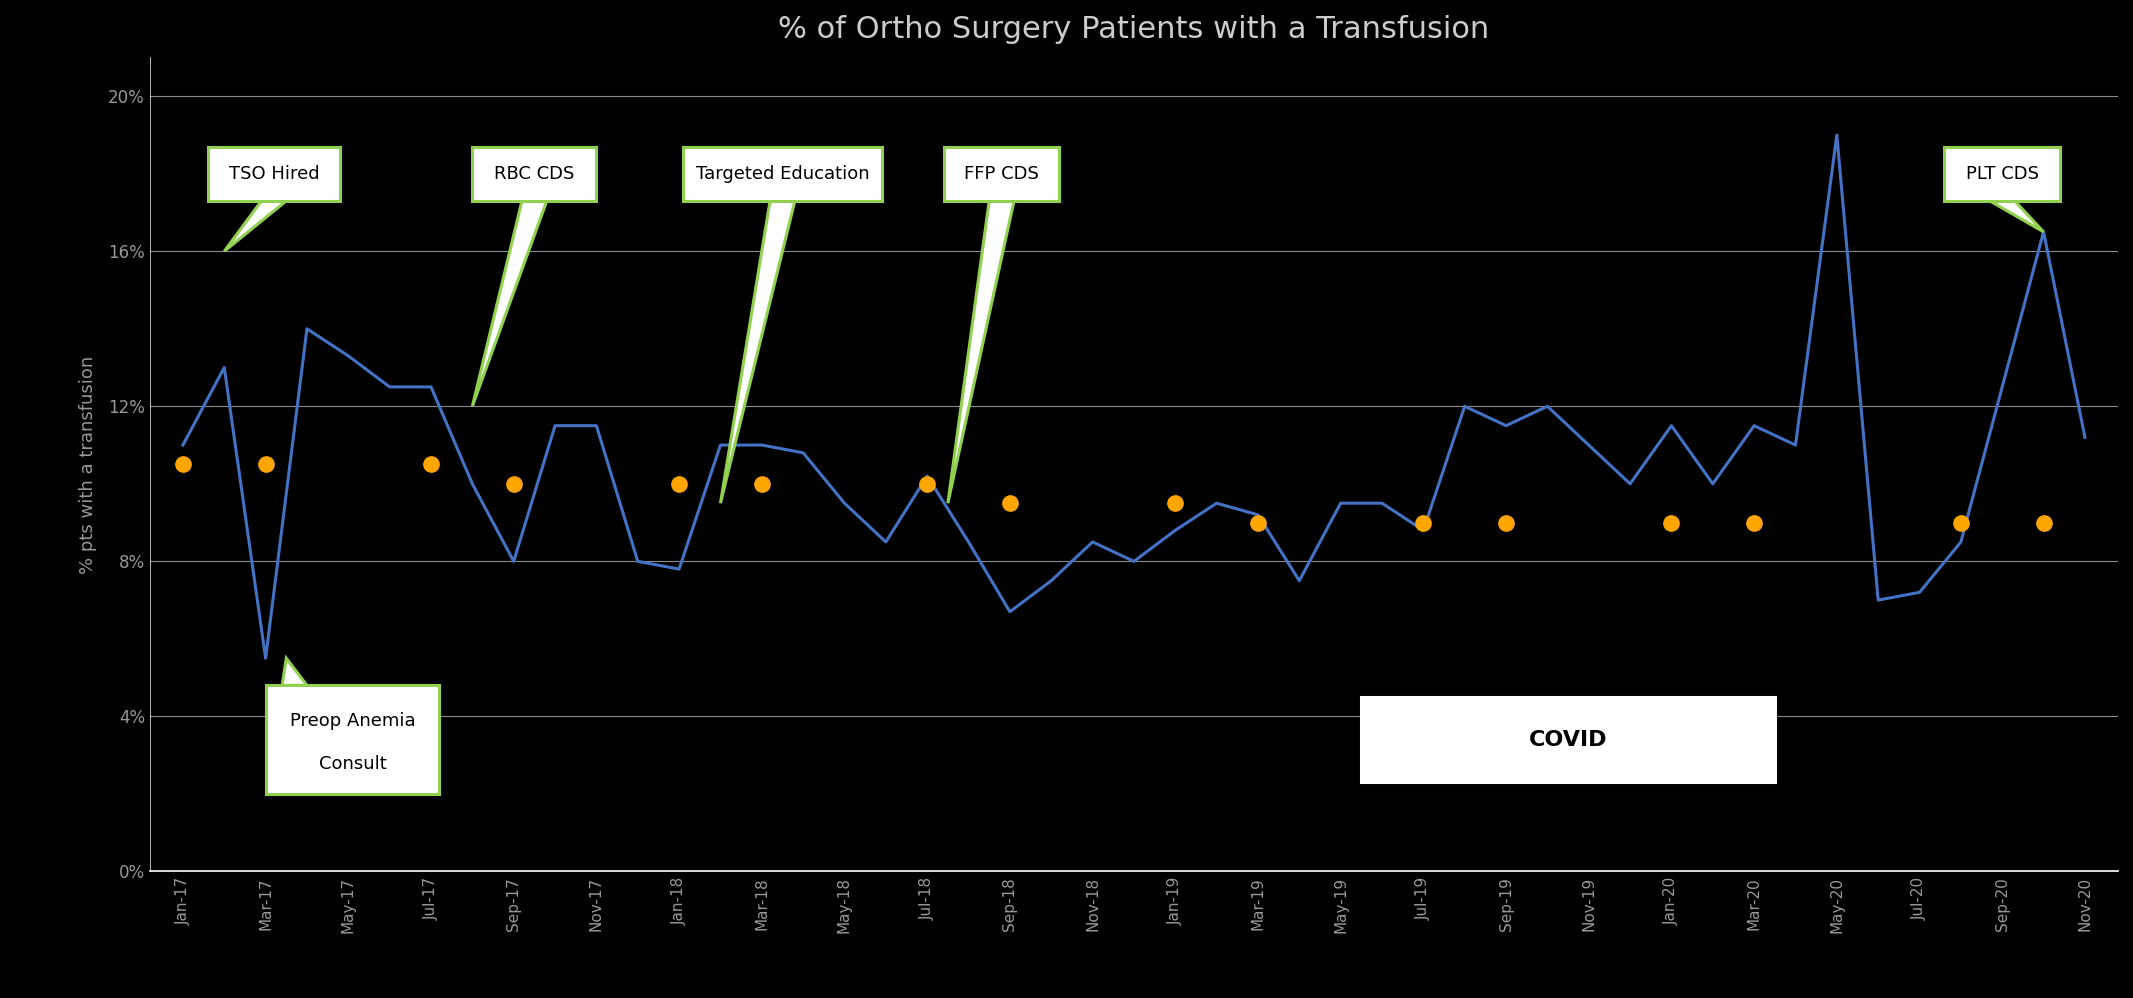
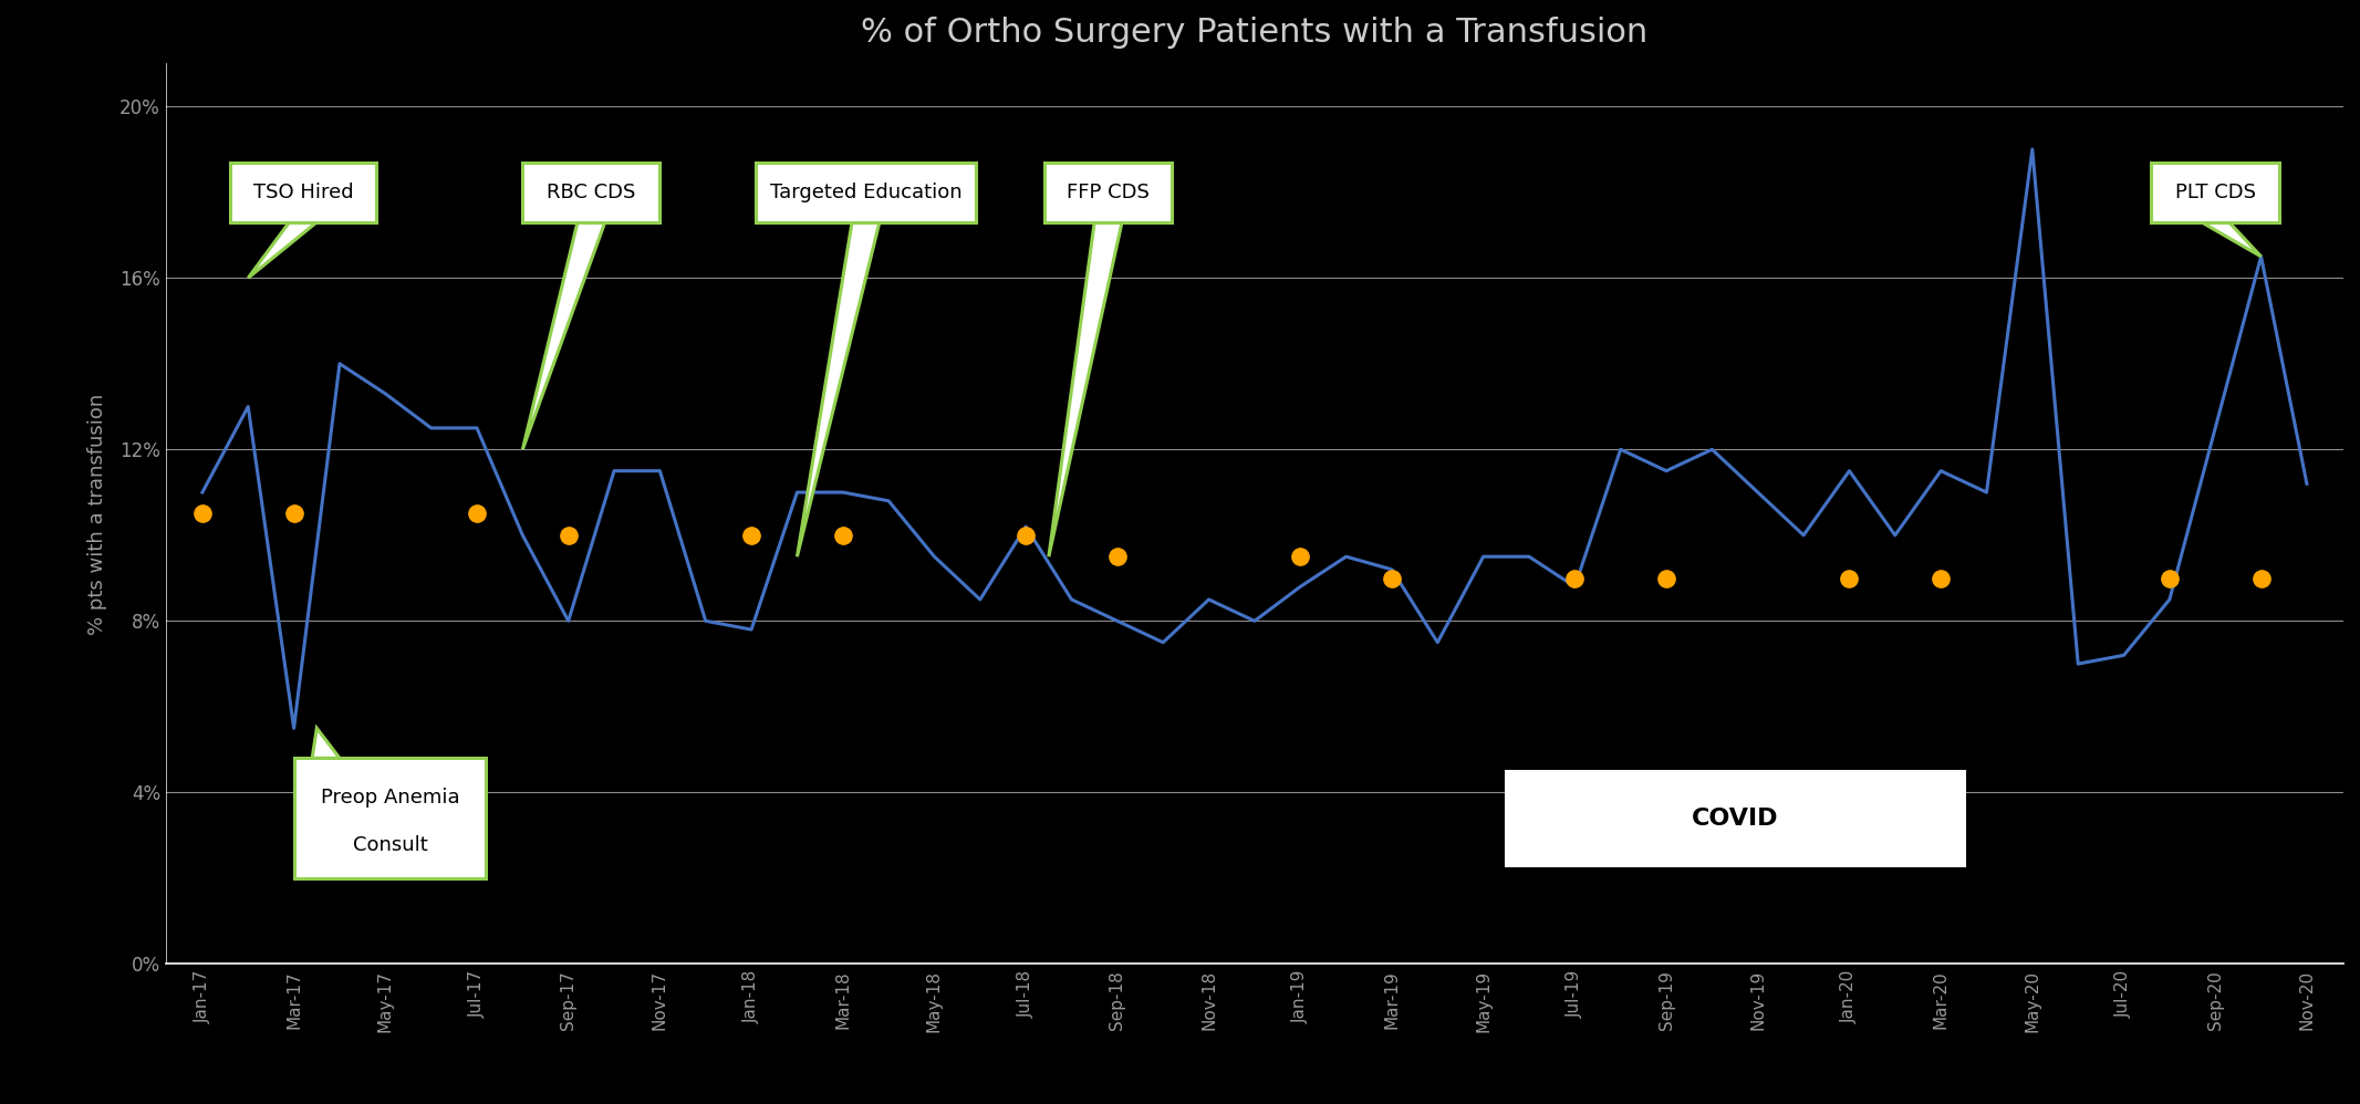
Sep-18: 6.7% -> 8.0%
